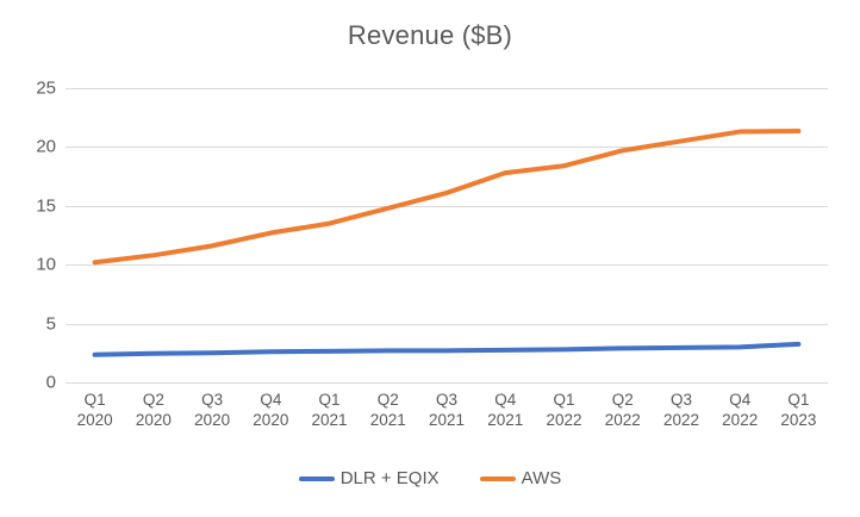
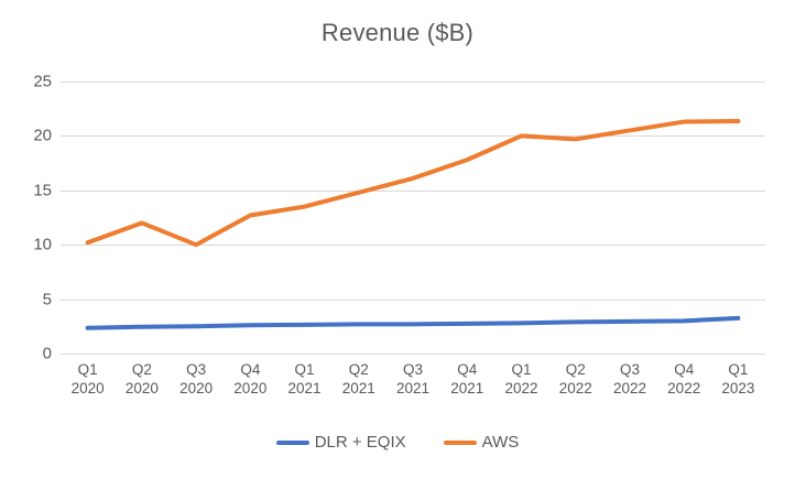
AWS/Q2 2020: 11 -> 12
AWS/Q3 2020: 12 -> 10
AWS/Q1 2022: 18 -> 20
